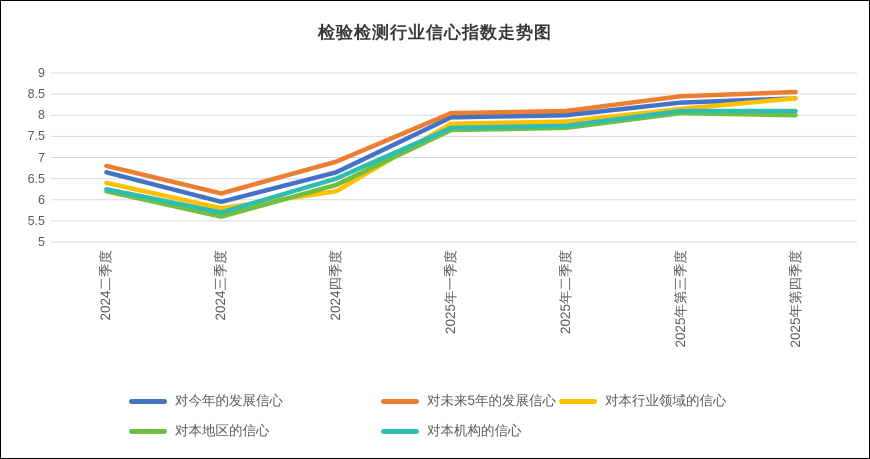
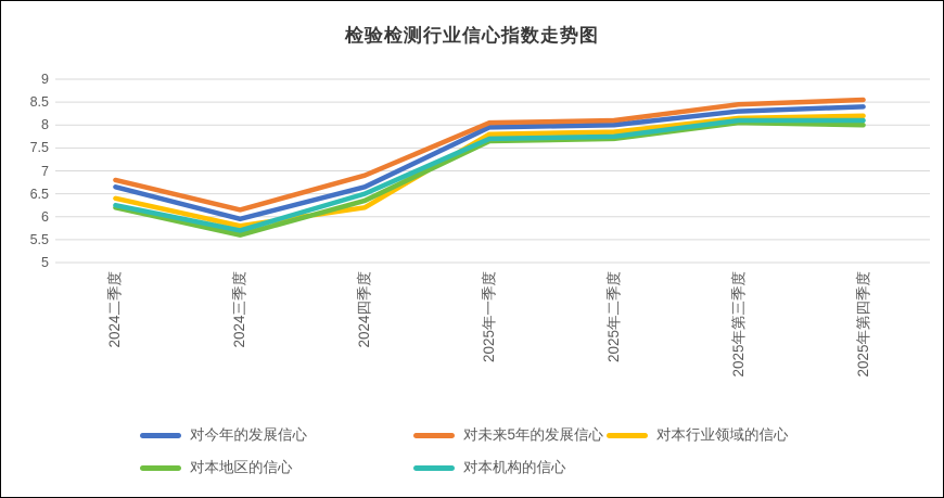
对本行业领域的信心/2025年第四季度: 8.4 -> 8.2
